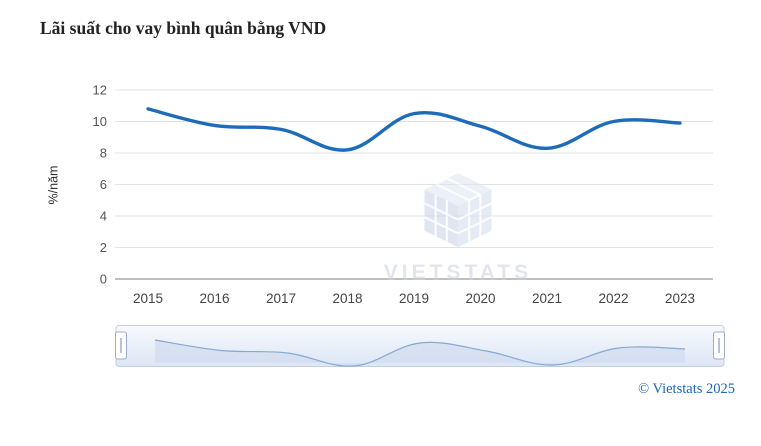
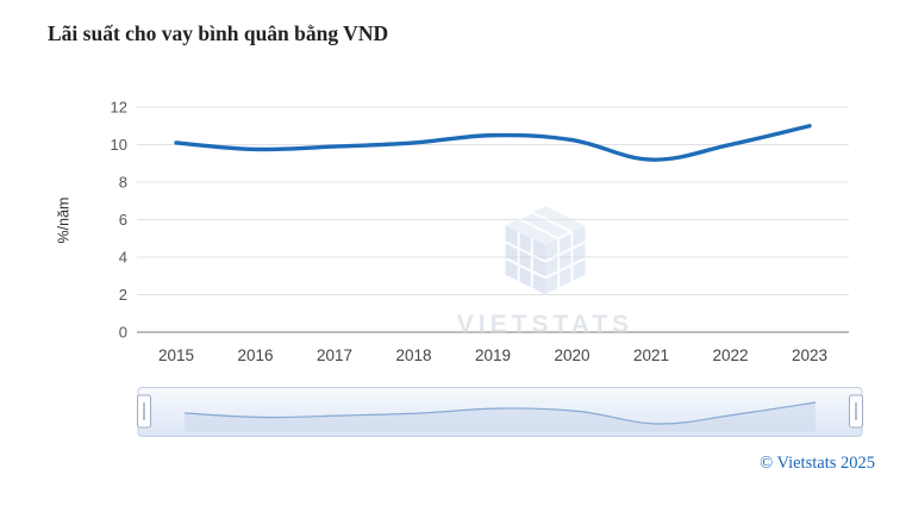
2015: 10.8 -> 10.1
2017: 9.5 -> 9.9
2018: 8.2 -> 10.1
2020: 9.7 -> 10.2
2021: 8.3 -> 9.2
2023: 9.9 -> 11.0
